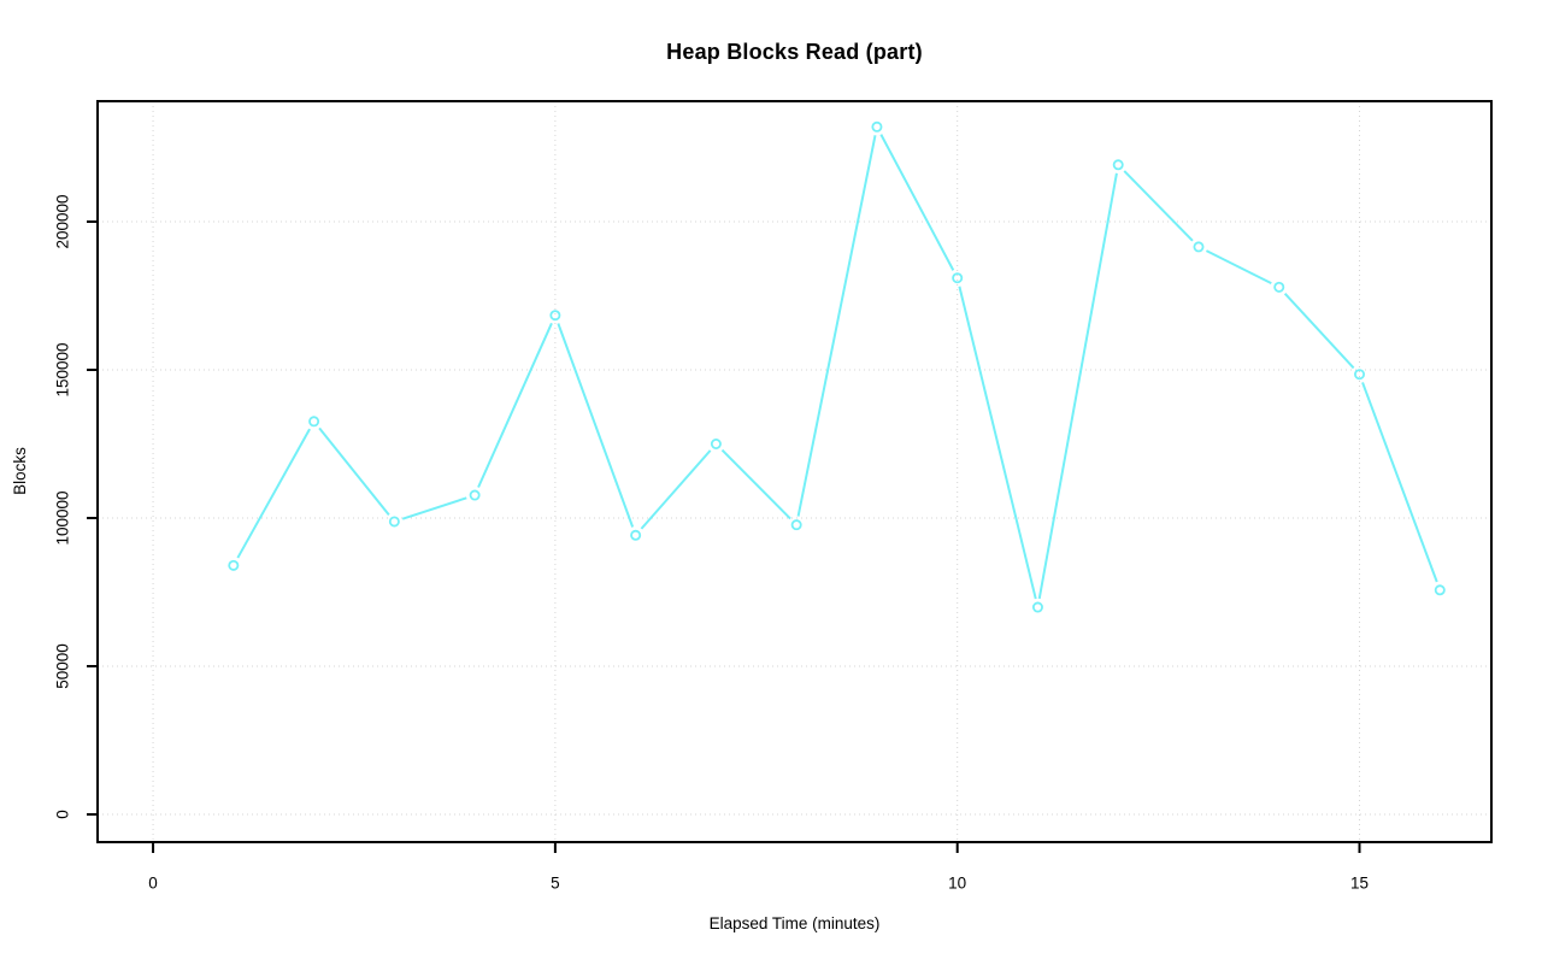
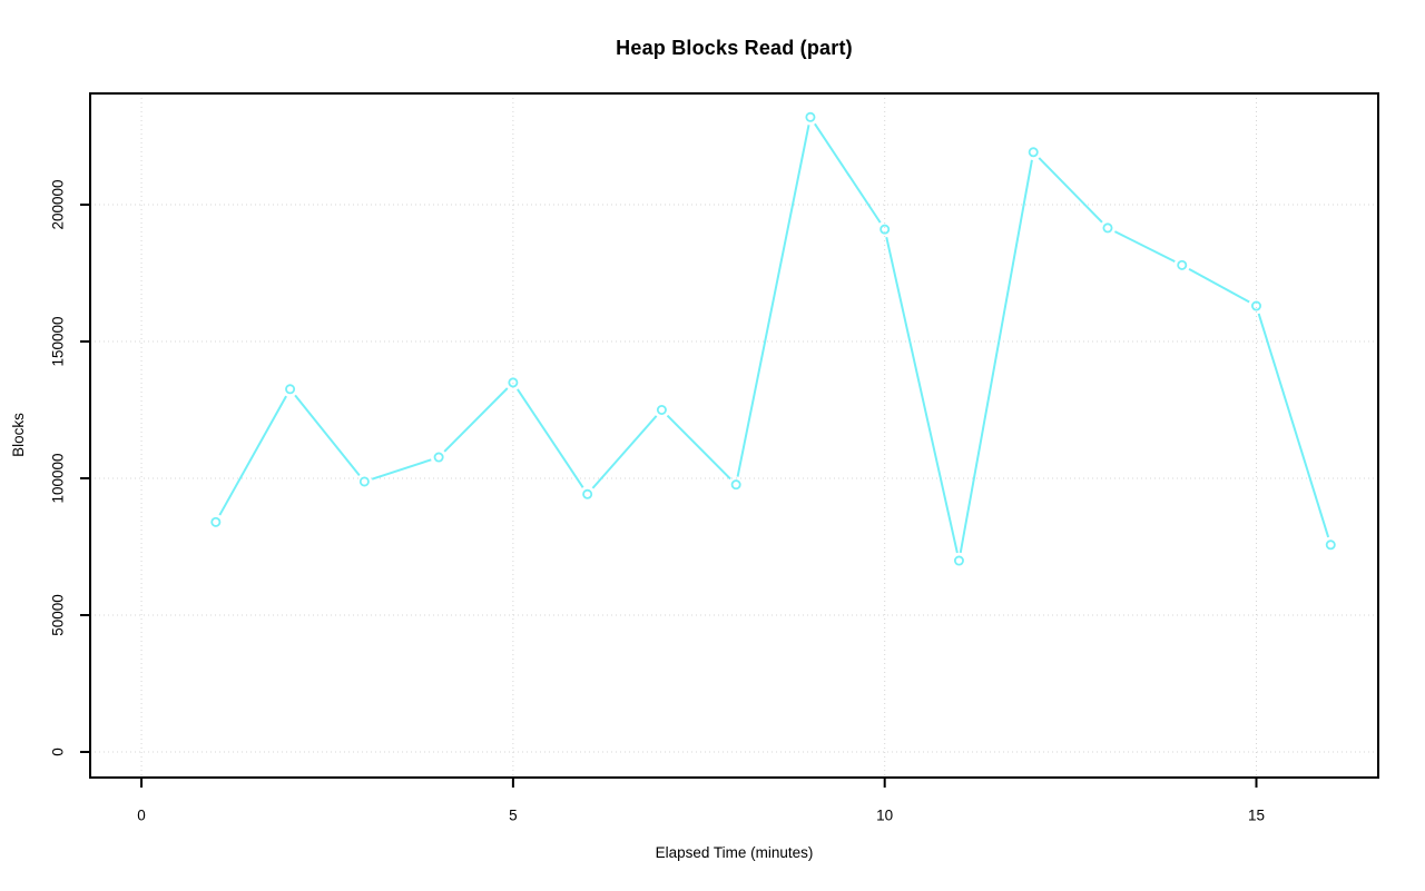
5: 168000 -> 135000
10: 181000 -> 191000
15: 148000 -> 163000
